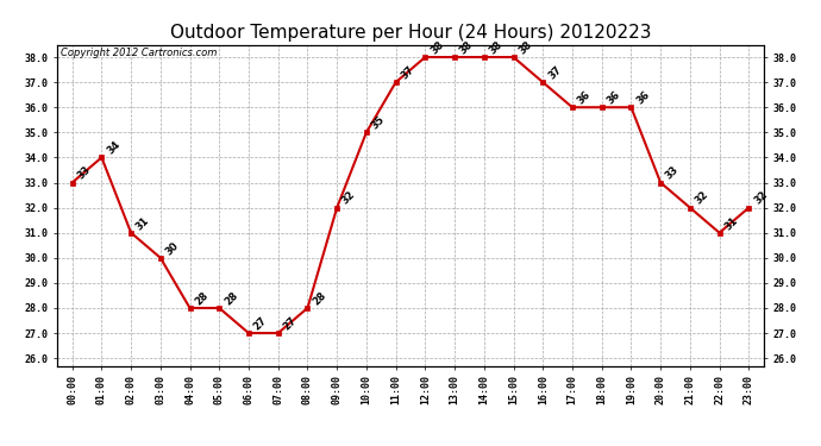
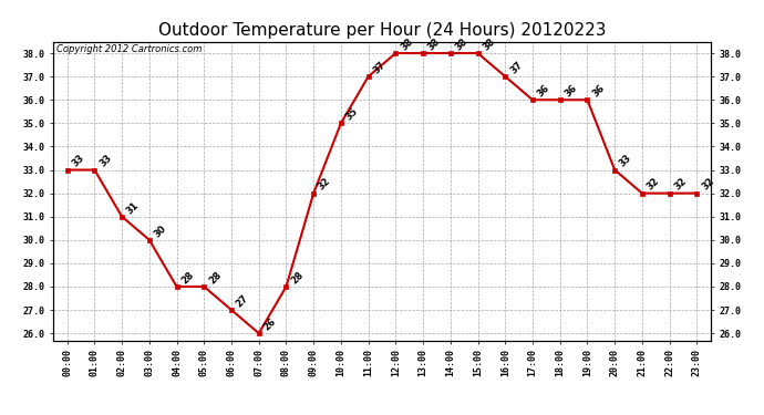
01:00: 34 -> 33
07:00: 27 -> 26
22:00: 31 -> 32
